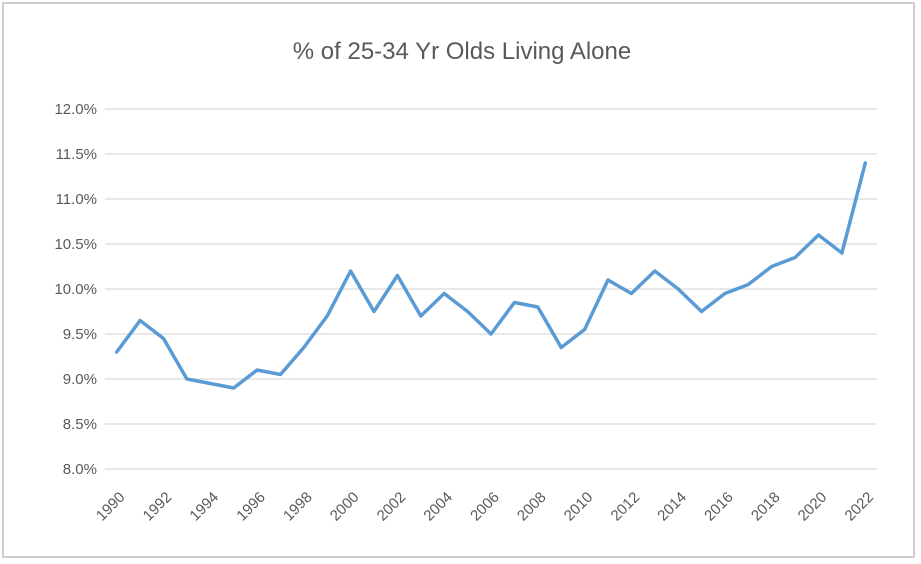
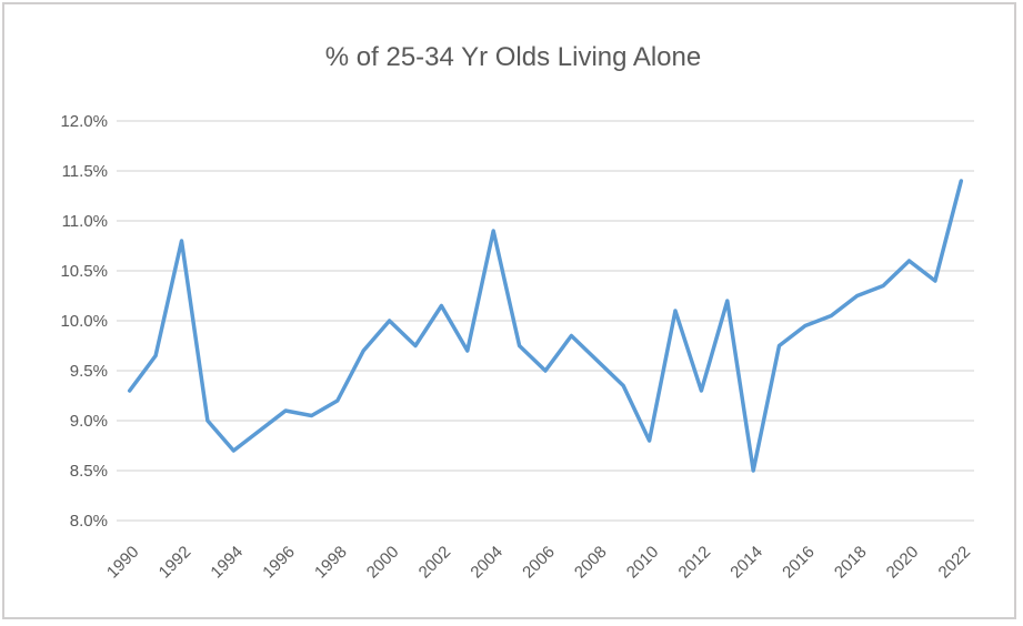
1992: 9.4% -> 10.8%
1994: 8.9% -> 8.7%
1998: 9.3% -> 9.2%
2000: 10.2% -> 10.0%
2004: 9.9% -> 10.9%
2008: 9.8% -> 9.6%
2010: 9.6% -> 8.8%
2012: 9.9% -> 9.3%
2014: 10.0% -> 8.5%
